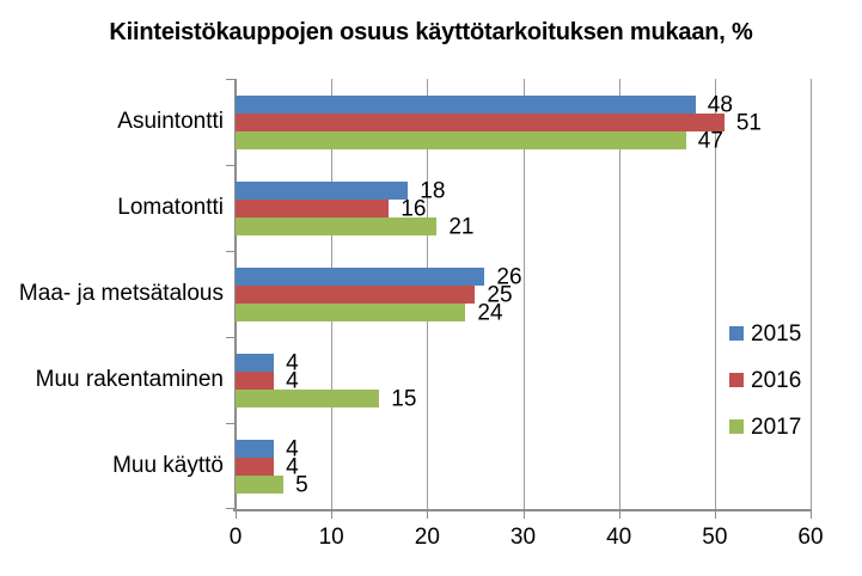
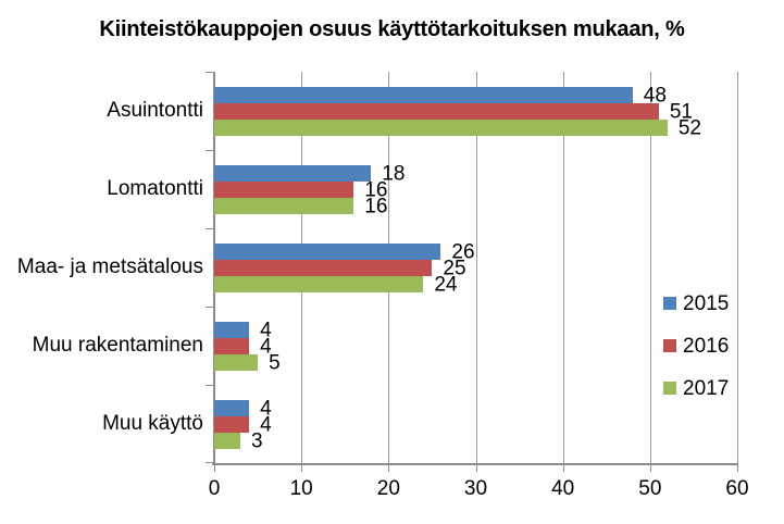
2017/Asuintontti: 47 -> 52
2017/Lomatontti: 21 -> 16
2017/Muu rakentaminen: 15 -> 5
2017/Muu käyttö: 5 -> 3
